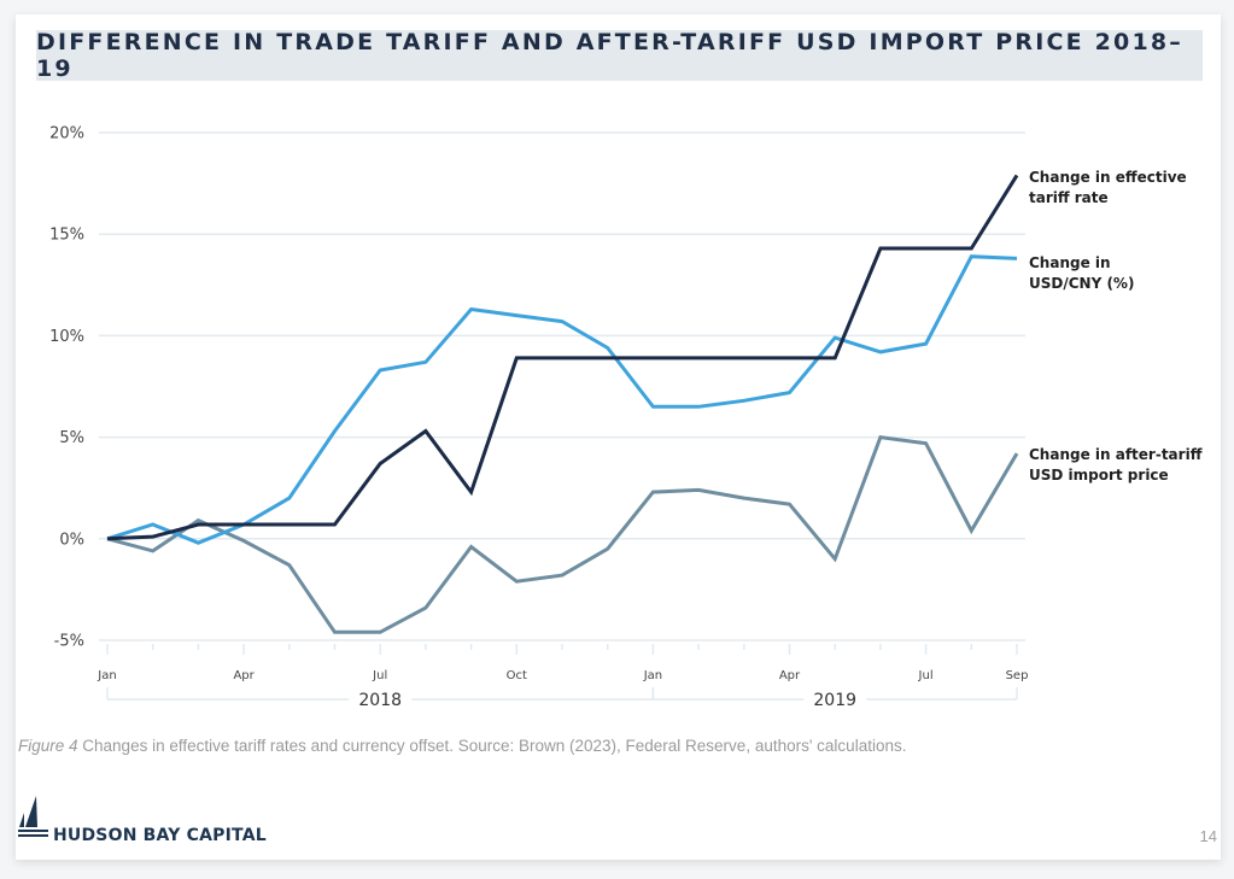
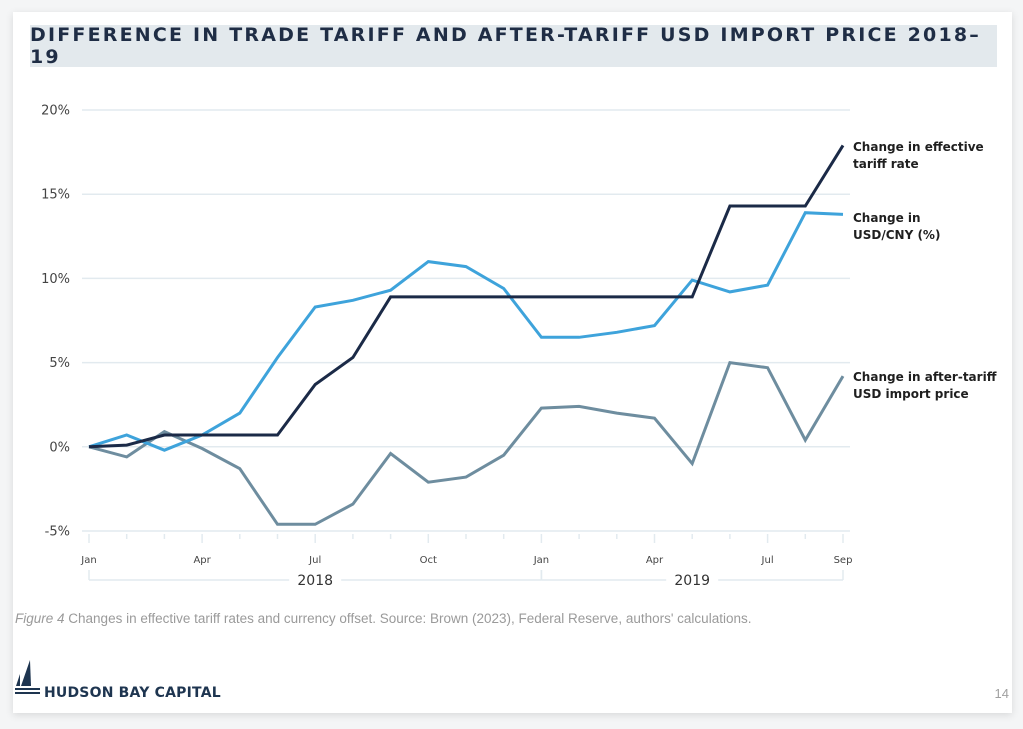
Change in effective tariff rate/Sep 2018: 2.3% -> 8.9%
Change in USD/CNY (%)/Sep 2018: 11.3% -> 9.3%
